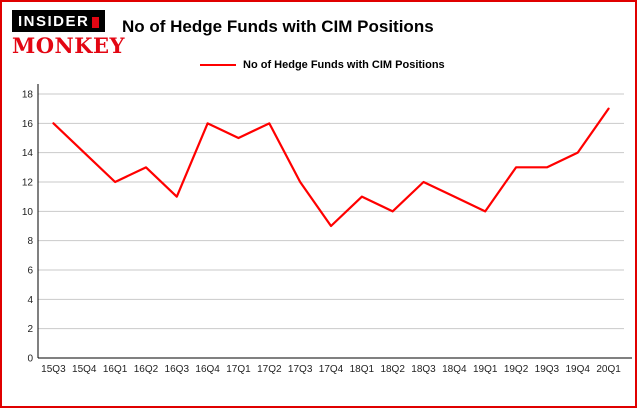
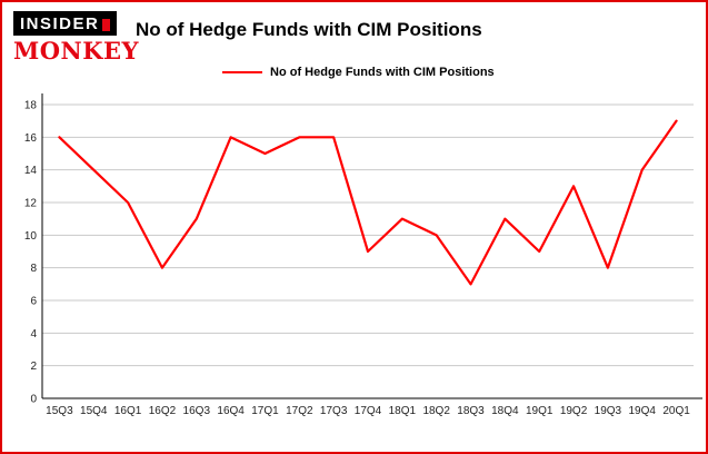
16Q2: 13 -> 8
17Q3: 12 -> 16
18Q3: 12 -> 7
19Q1: 10 -> 9
19Q3: 13 -> 8
